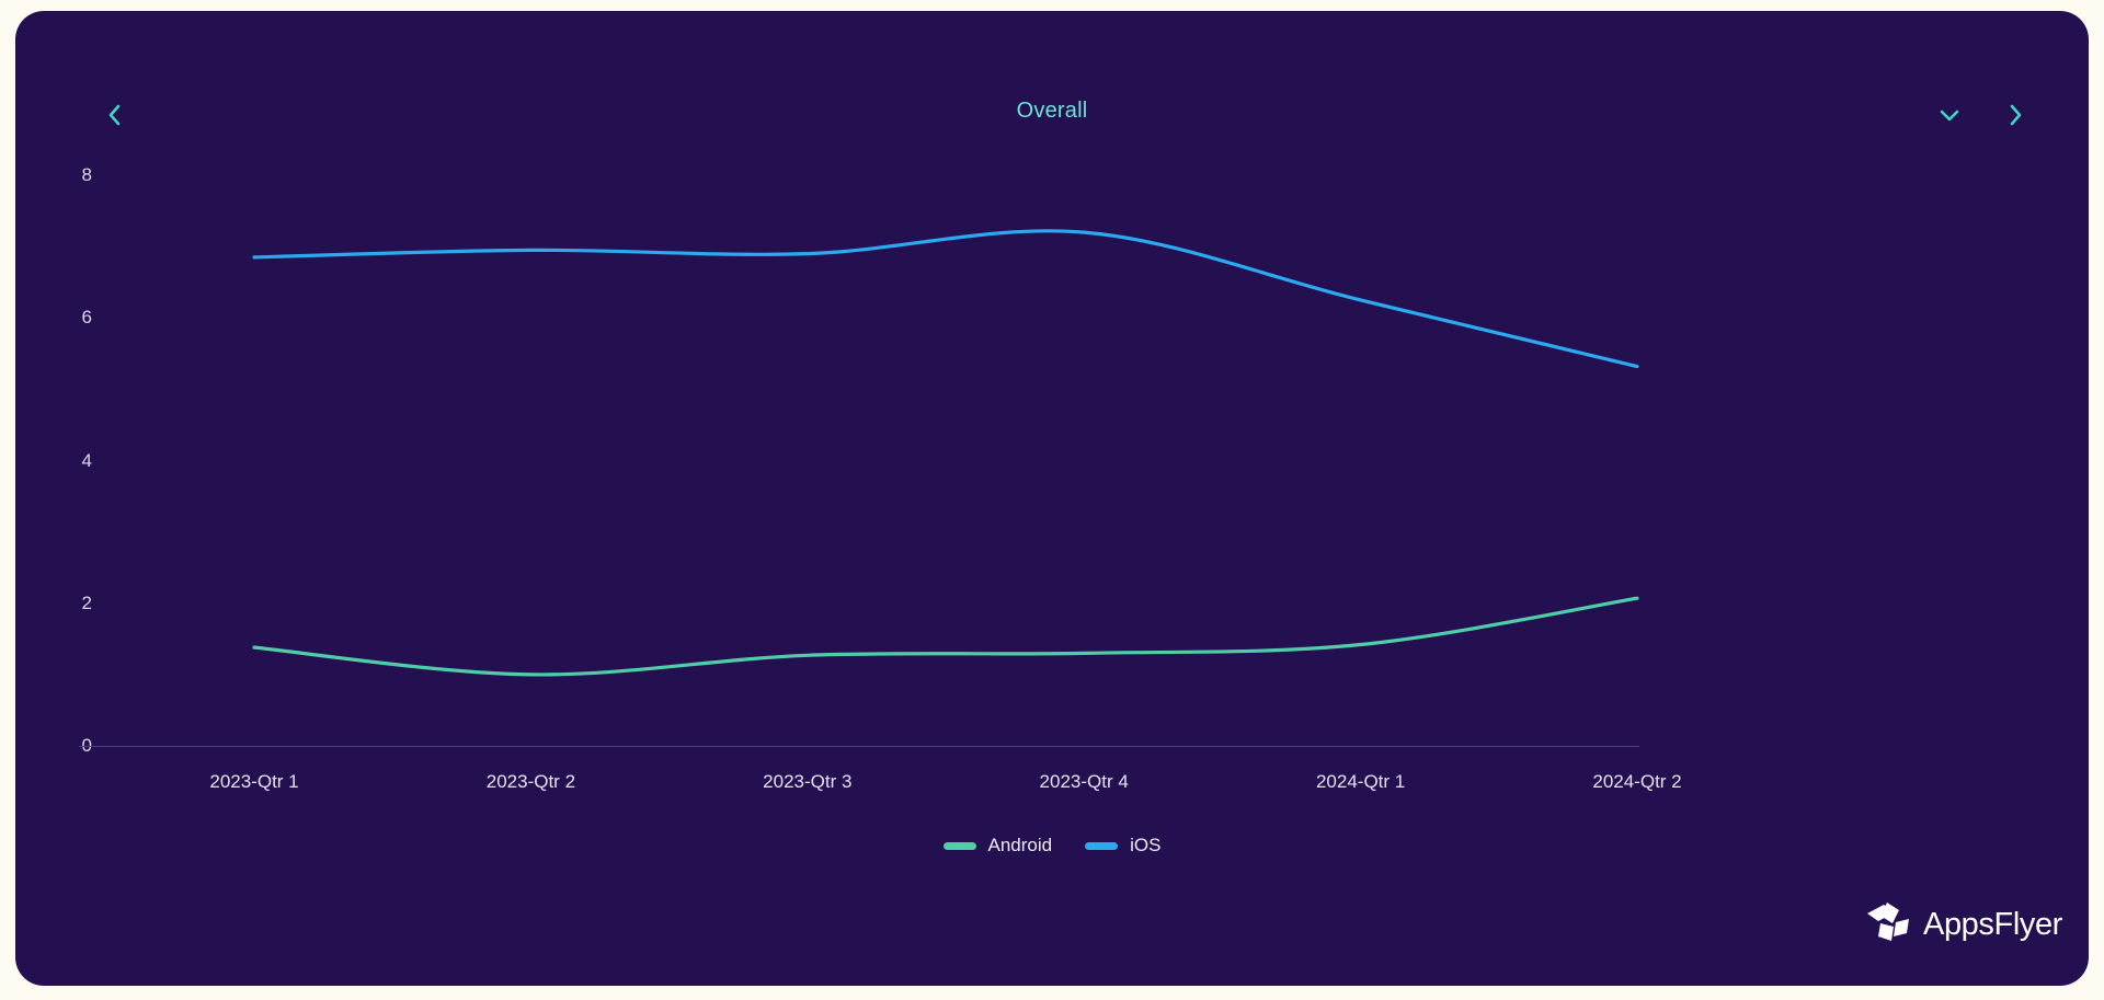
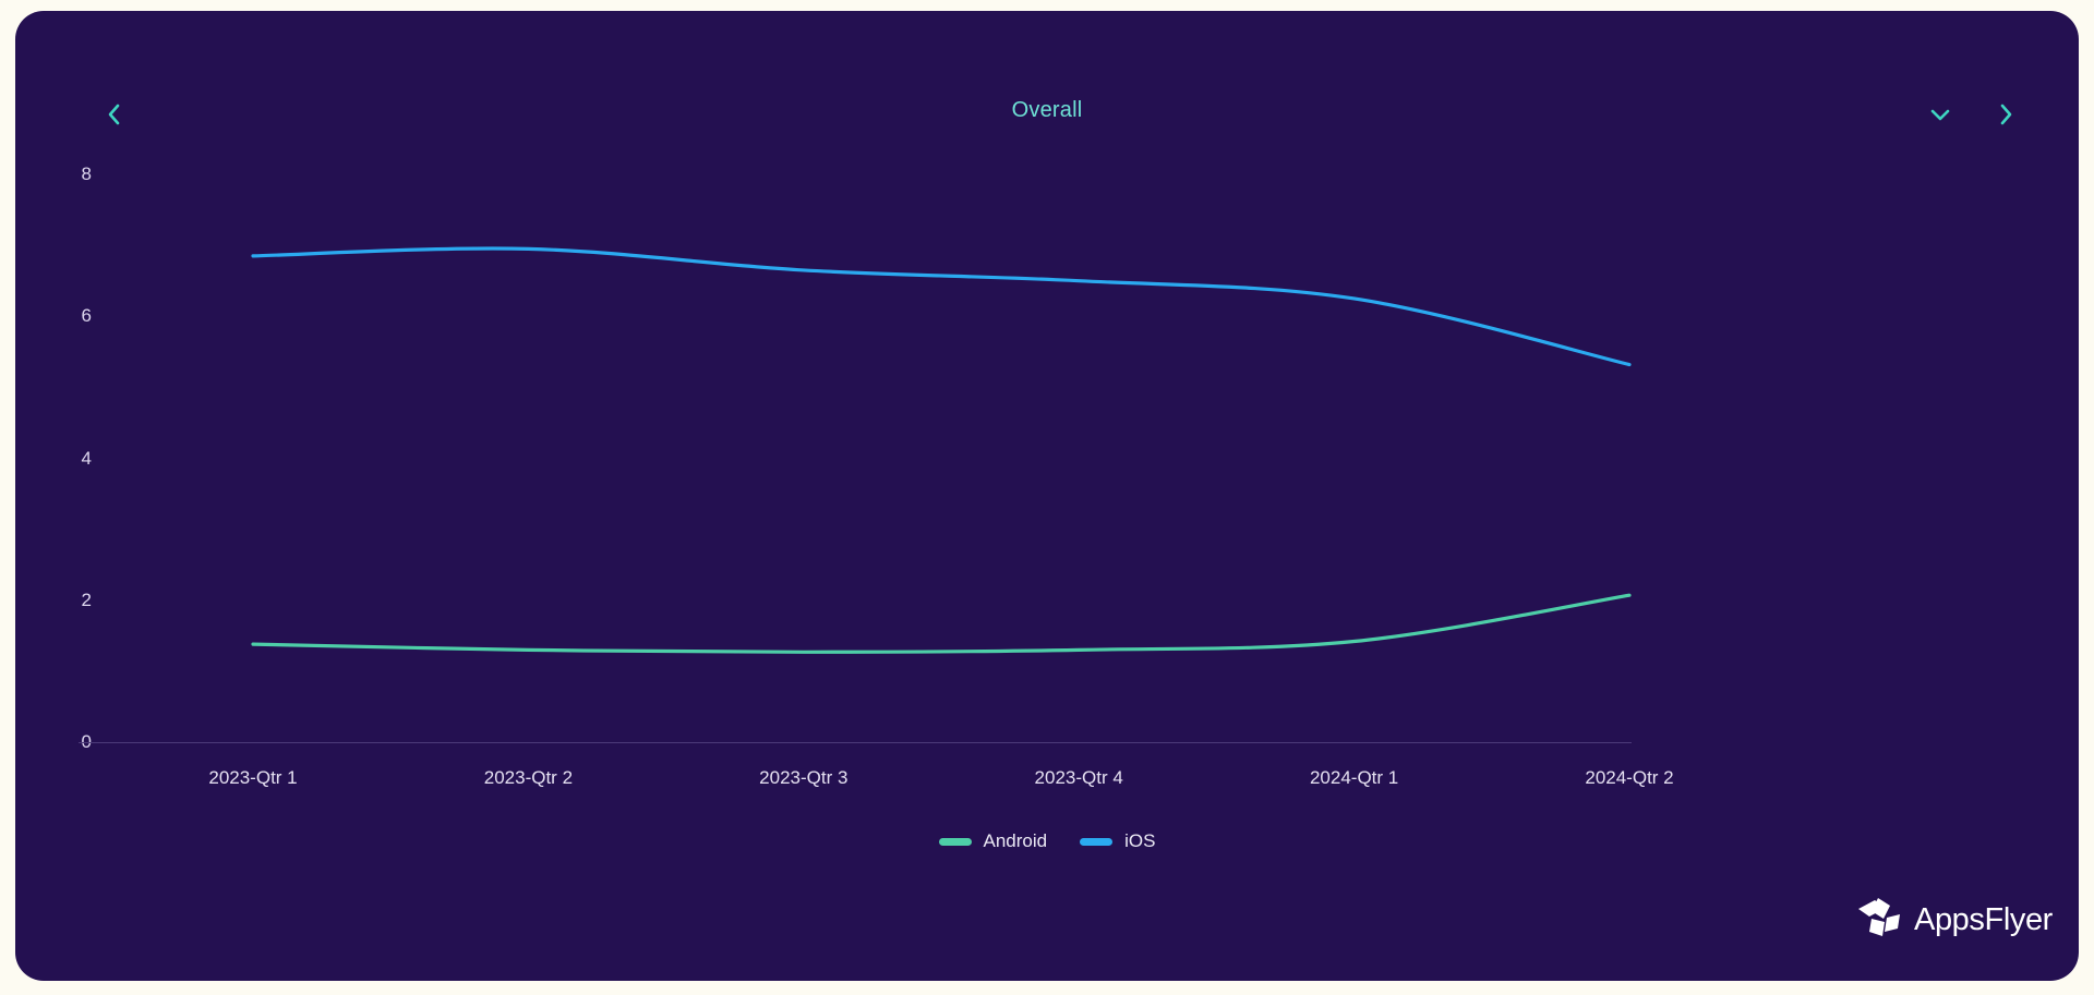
Android/2023-Qtr 2: 1.0 -> 1.3
iOS/2023-Qtr 3: 6.9 -> 6.7
iOS/2023-Qtr 4: 7.2 -> 6.5
